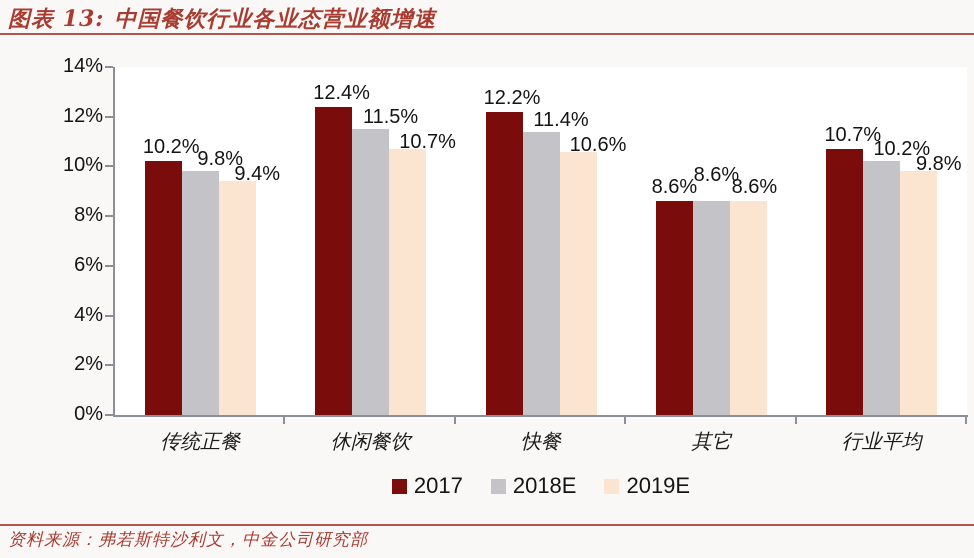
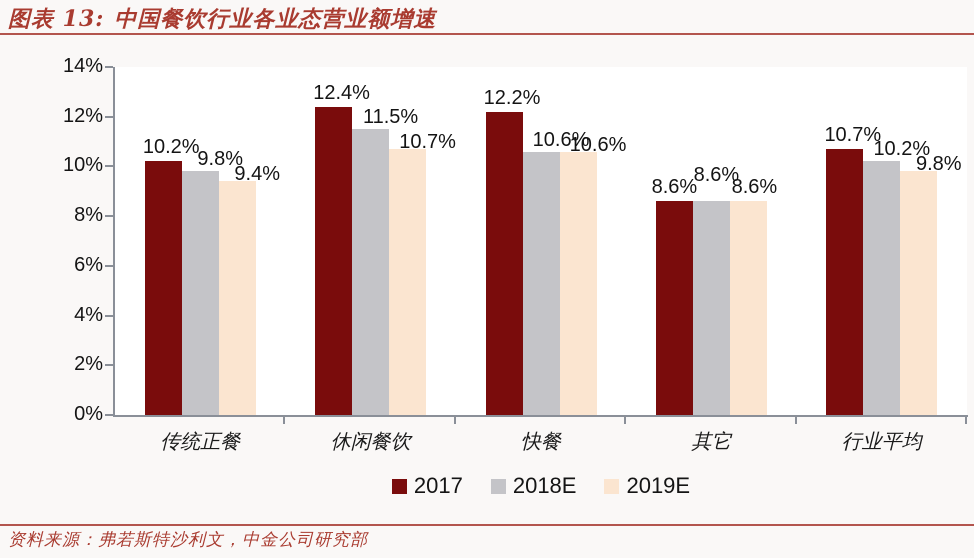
2018E/快餐: 11.4% -> 10.6%
